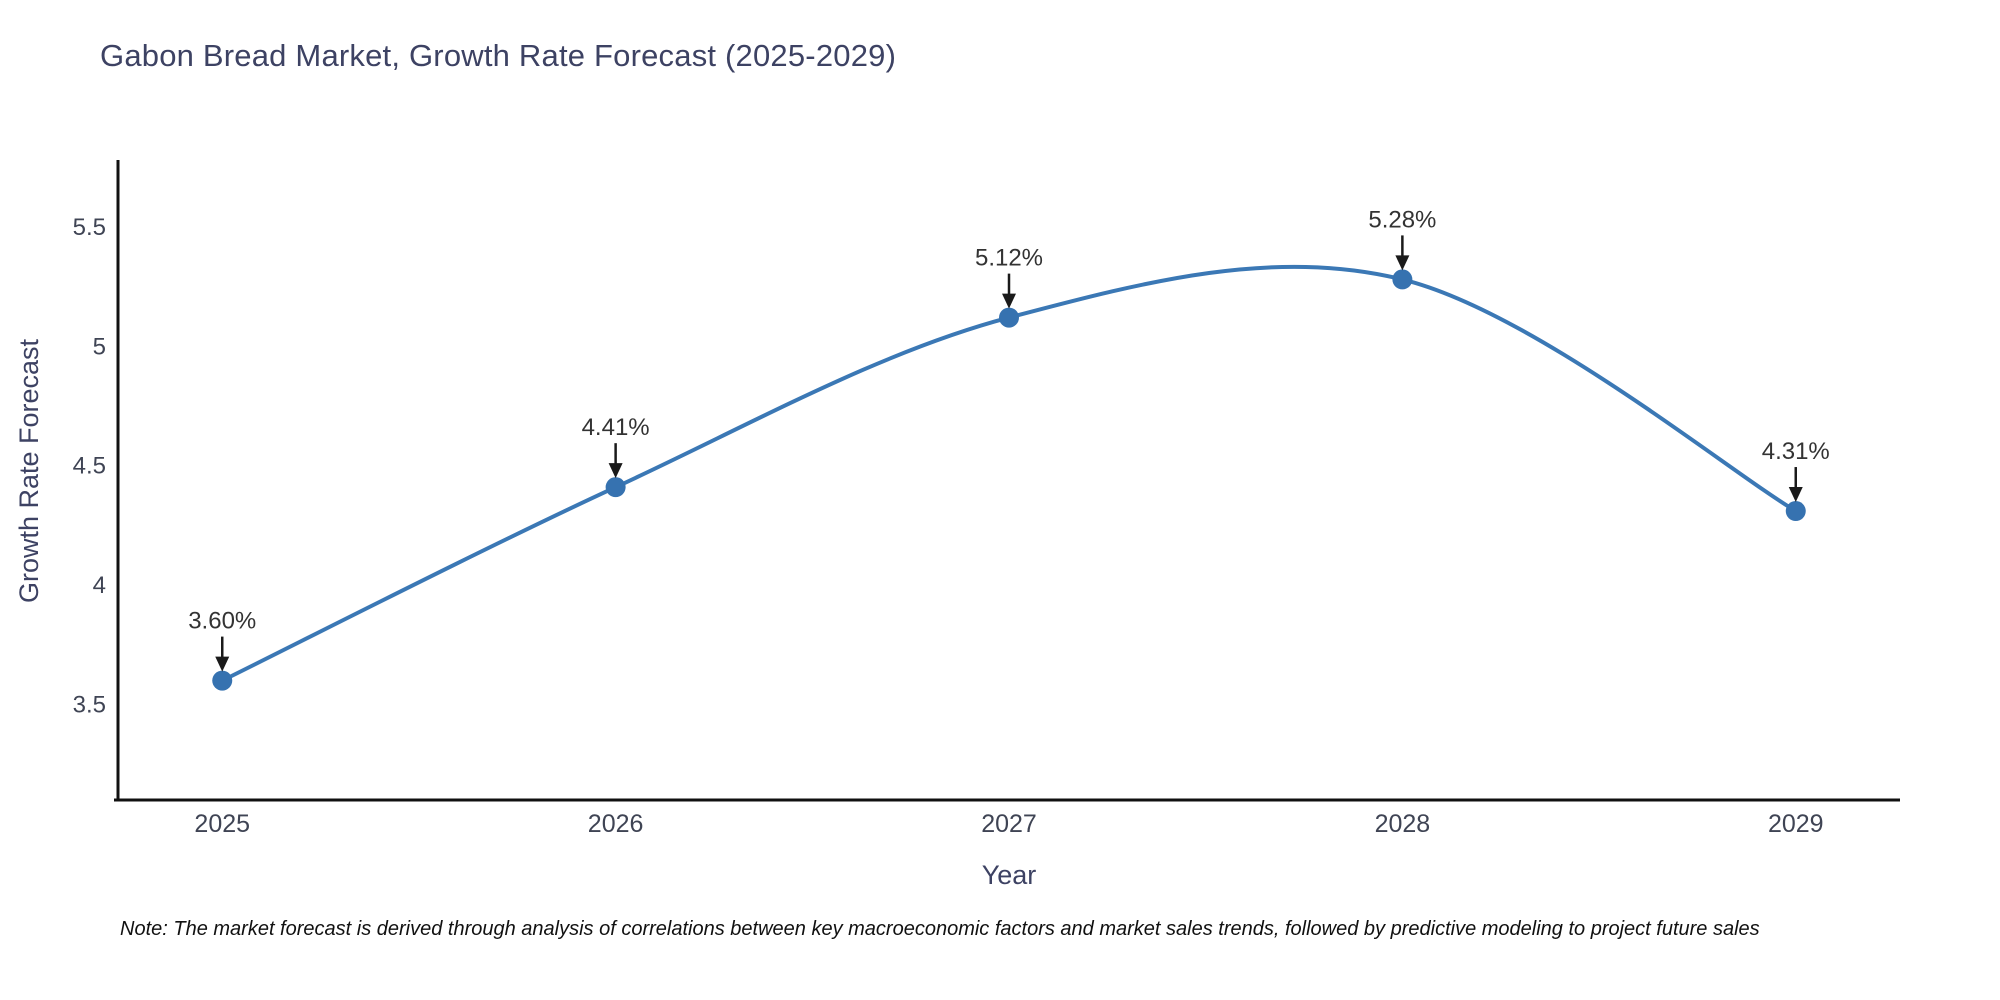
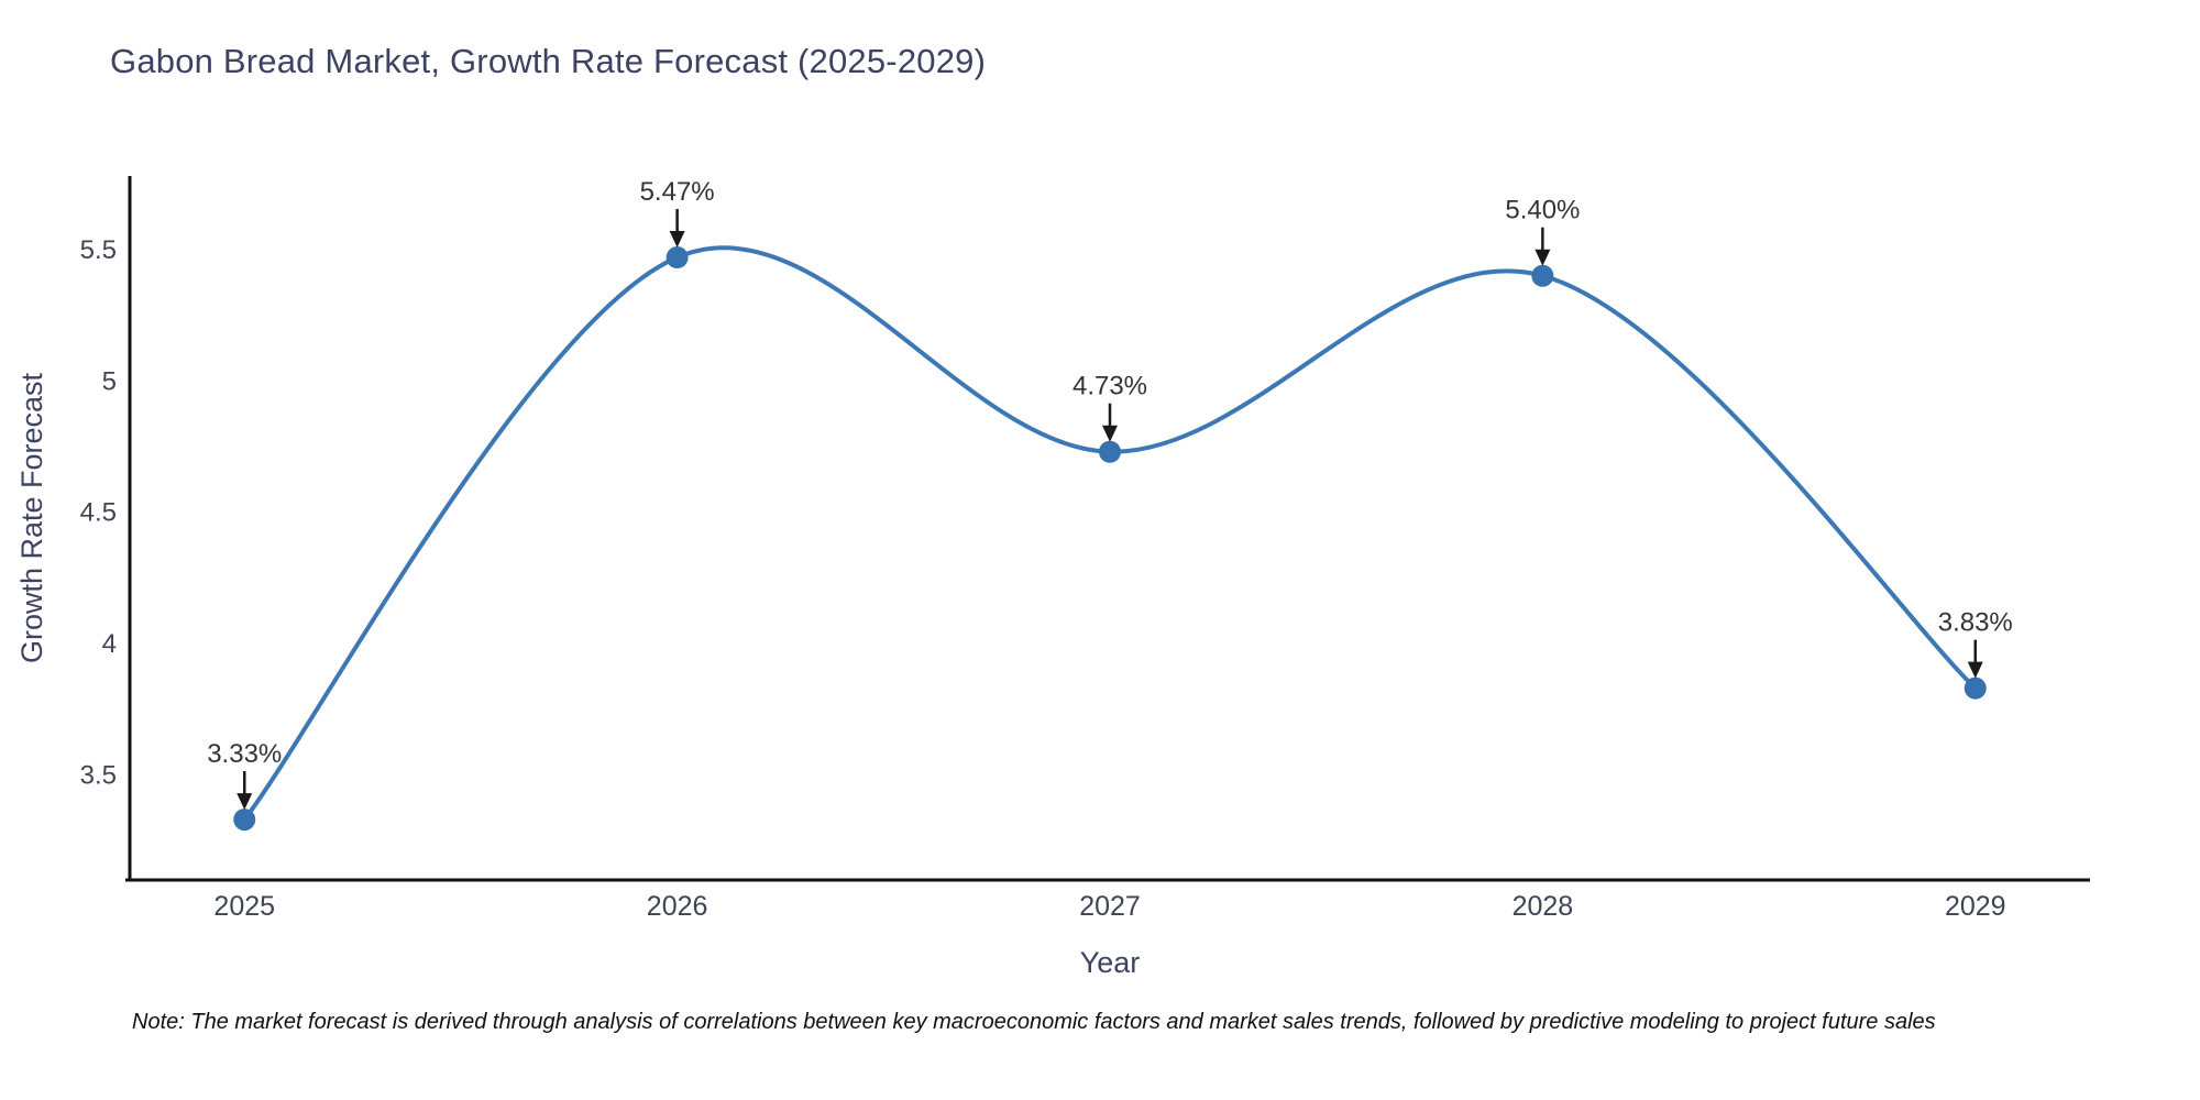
2025: 3.60% -> 3.33%
2026: 4.41% -> 5.47%
2027: 5.12% -> 4.73%
2028: 5.28% -> 5.40%
2029: 4.31% -> 3.83%
